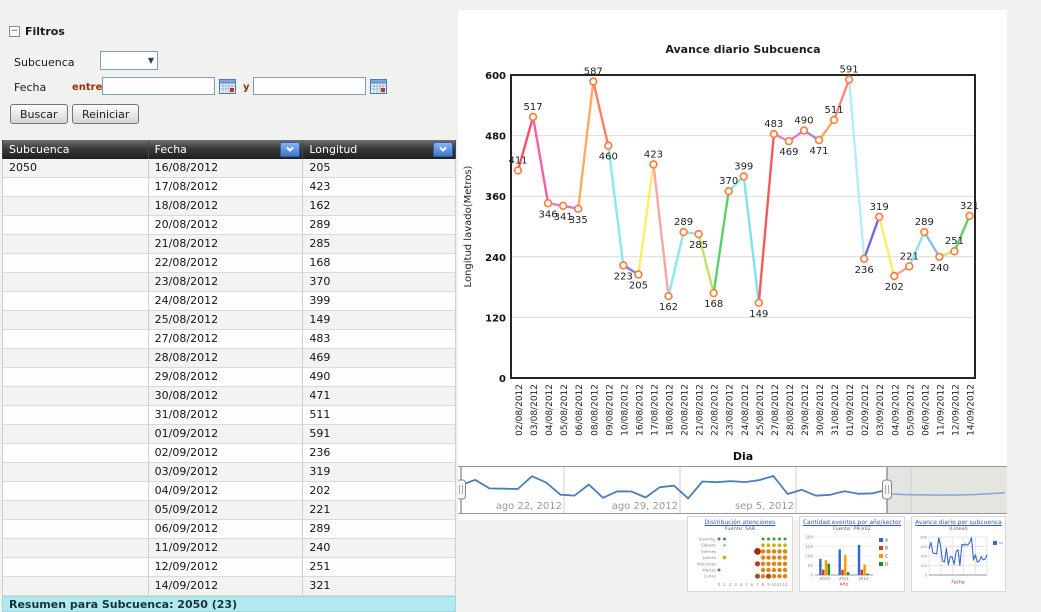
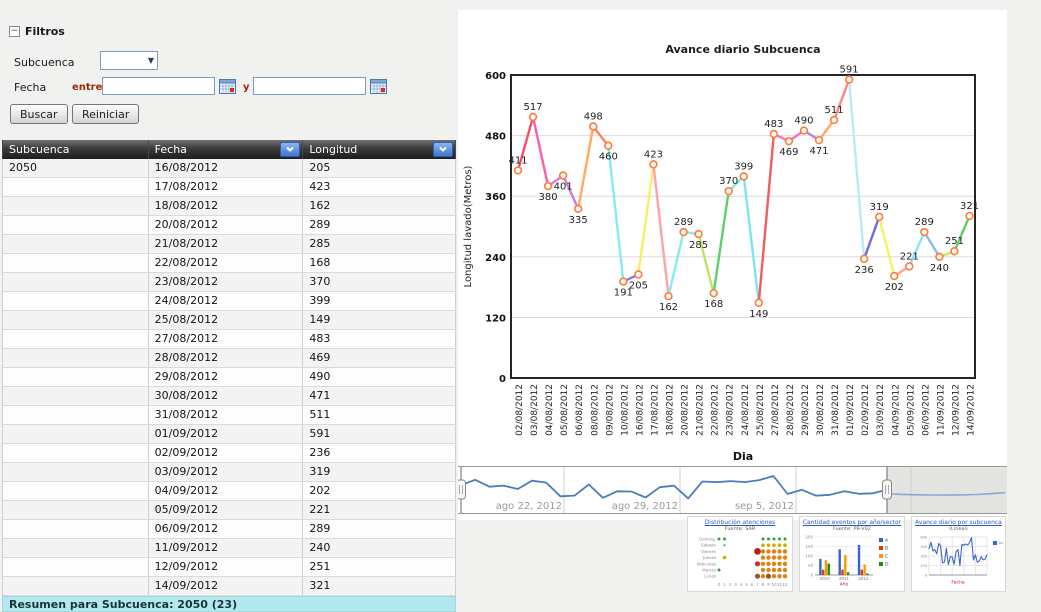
04/08/2012: 346 -> 380
05/08/2012: 341 -> 401
08/08/2012: 587 -> 498
10/08/2012: 223 -> 191
